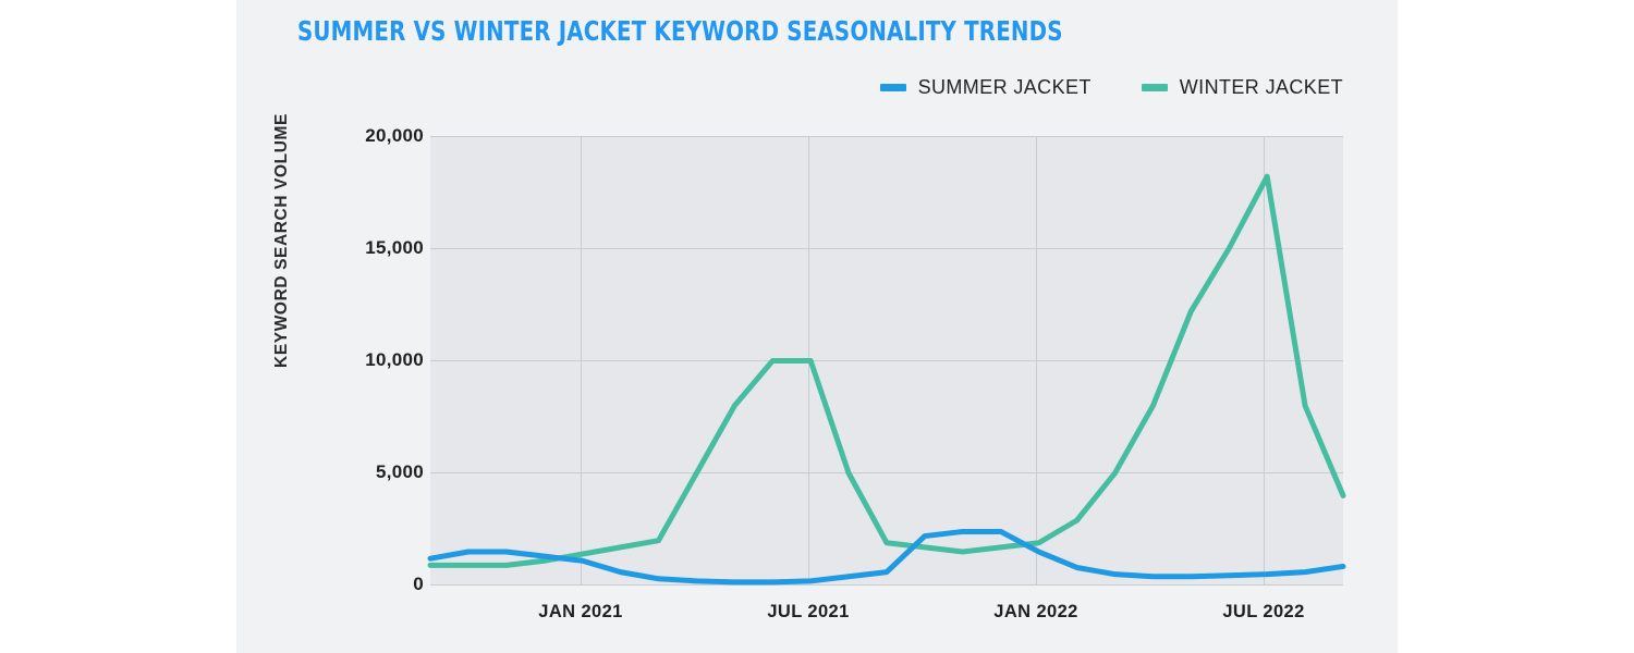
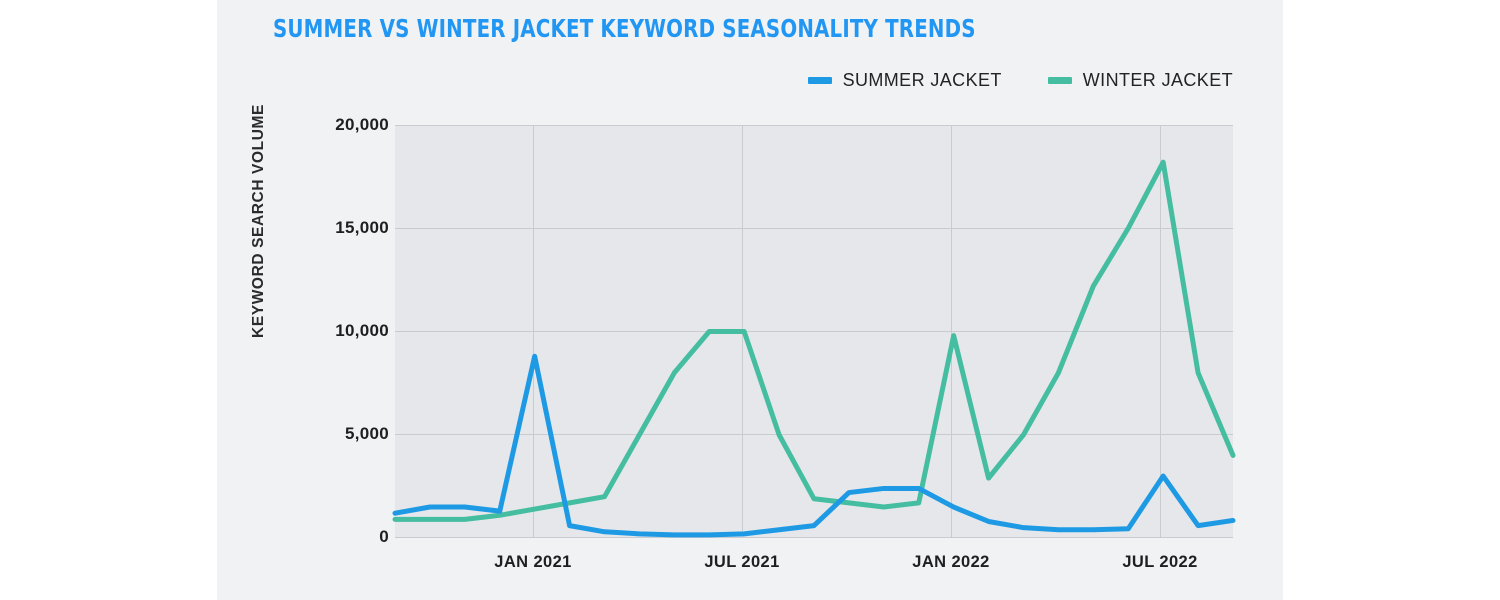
SUMMER JACKET/JAN 2021: 1100 -> 8800
WINTER JACKET/JAN 2022: 1900 -> 9800
SUMMER JACKET/JUL 2022: 500 -> 3000
